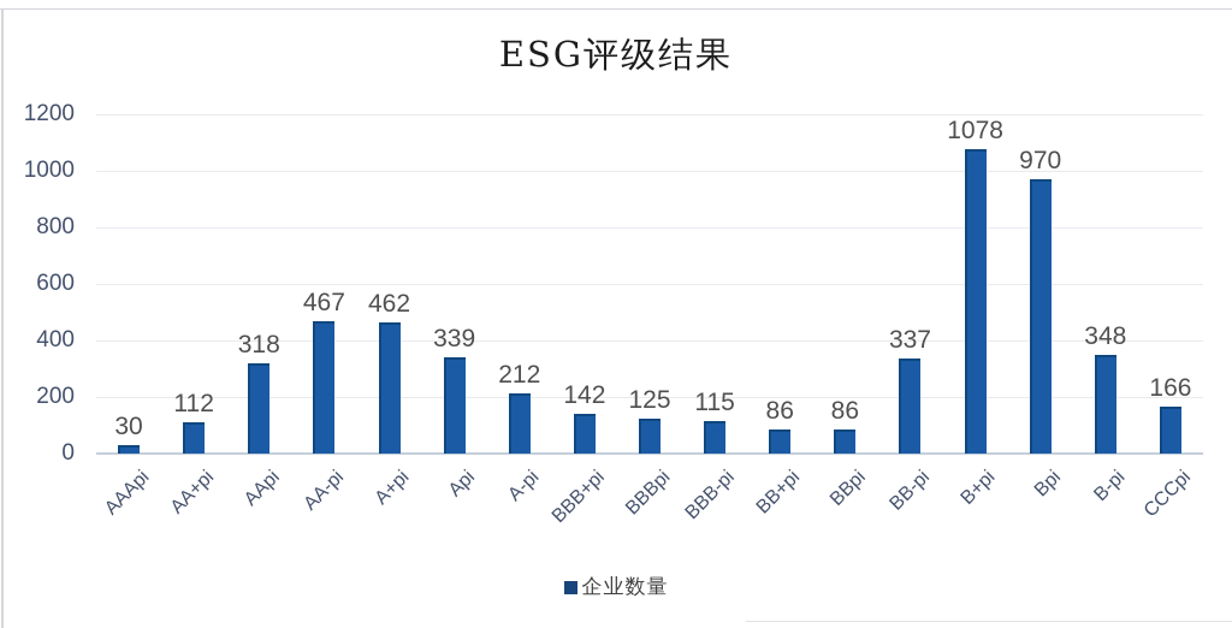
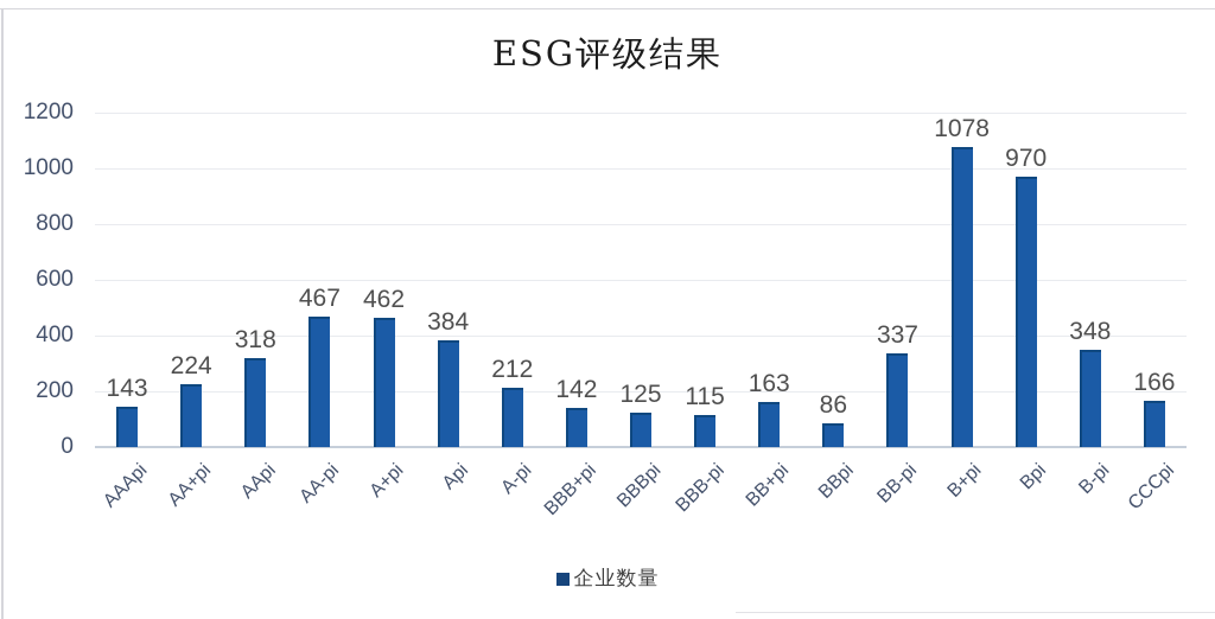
AAApi: 30 -> 143
AA+pi: 112 -> 224
Api: 339 -> 384
BB+pi: 86 -> 163
